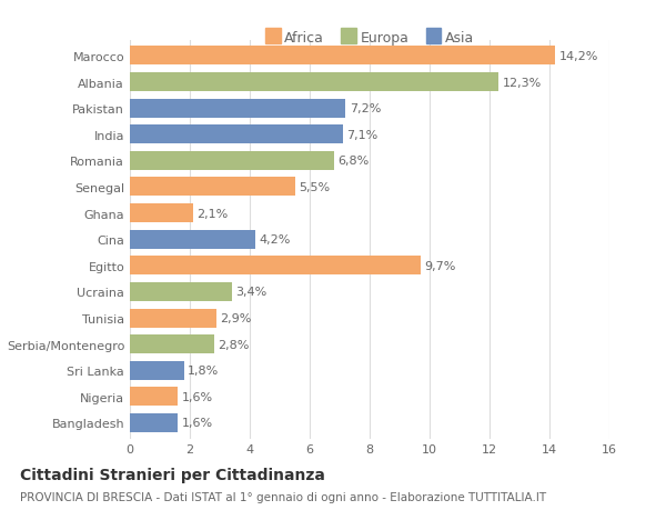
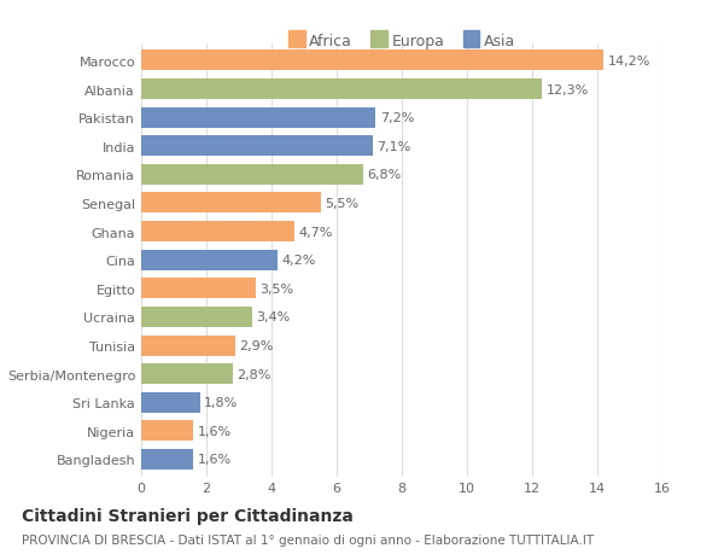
Ghana: 2,1% -> 4,7%
Egitto: 9,7% -> 3,5%
